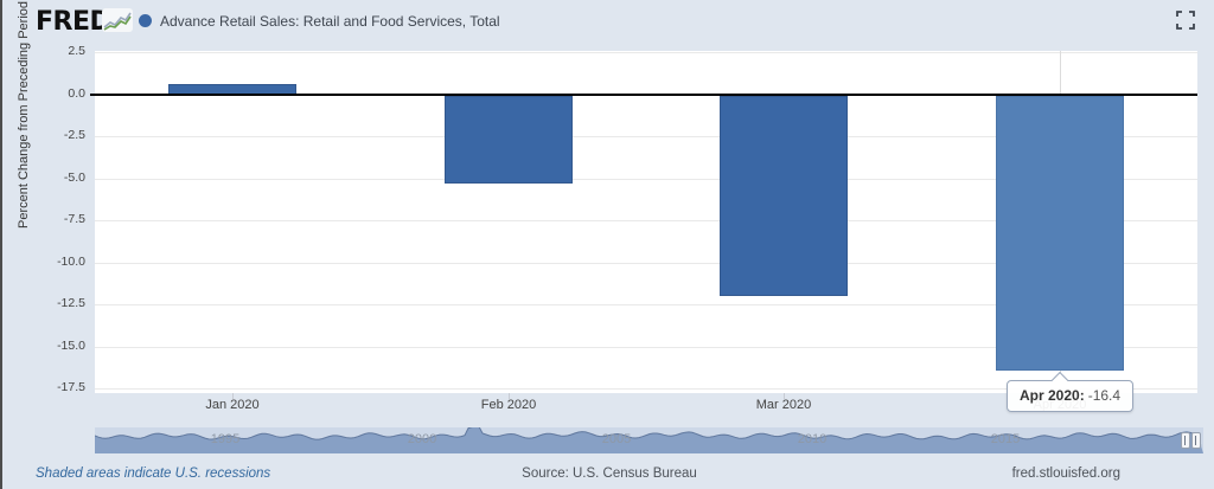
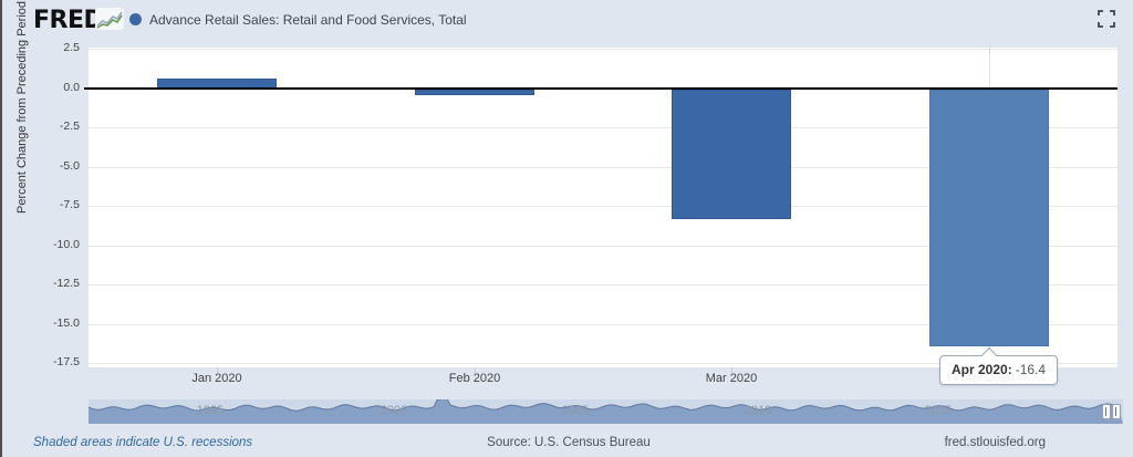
Feb 2020: -5.3 -> -0.4
Mar 2020: -12.0 -> -8.3
